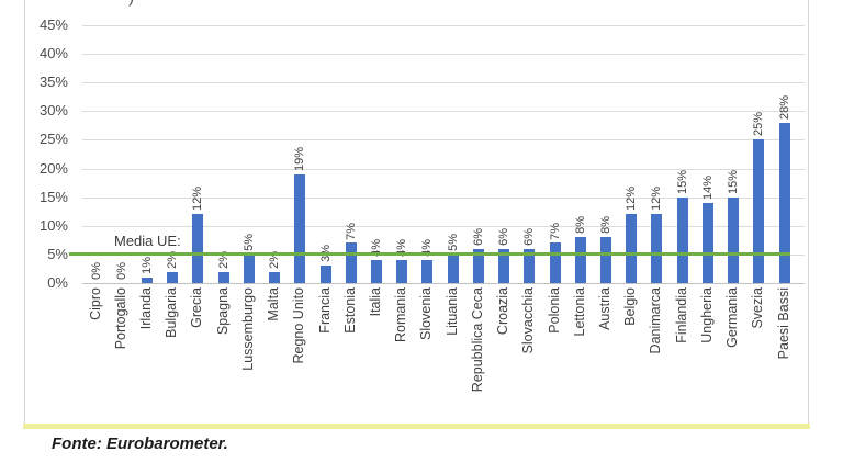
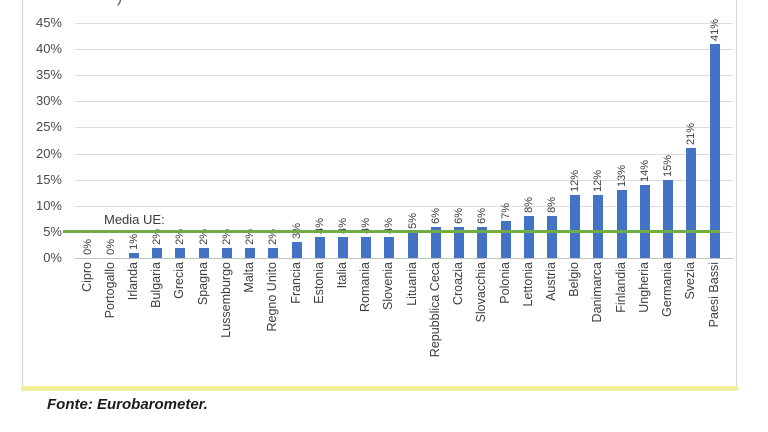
Grecia: 12% -> 2%
Lussemburgo: 5% -> 2%
Regno Unito: 19% -> 2%
Estonia: 7% -> 4%
Finlandia: 15% -> 13%
Svezia: 25% -> 21%
Paesi Bassi: 28% -> 41%
